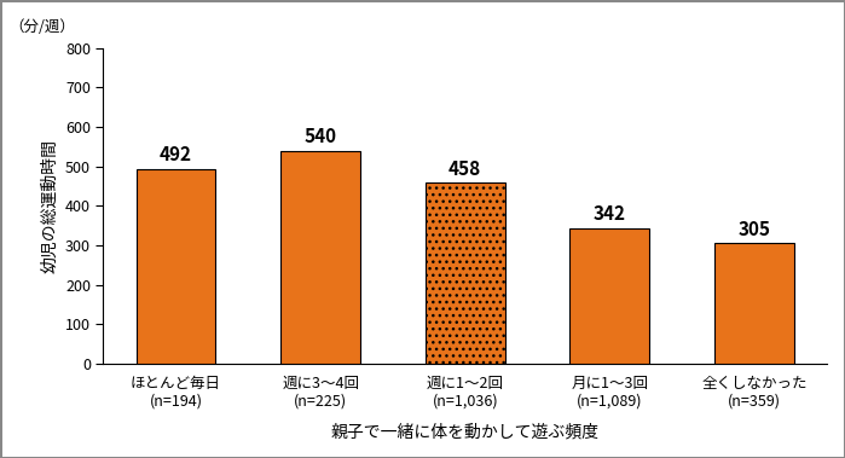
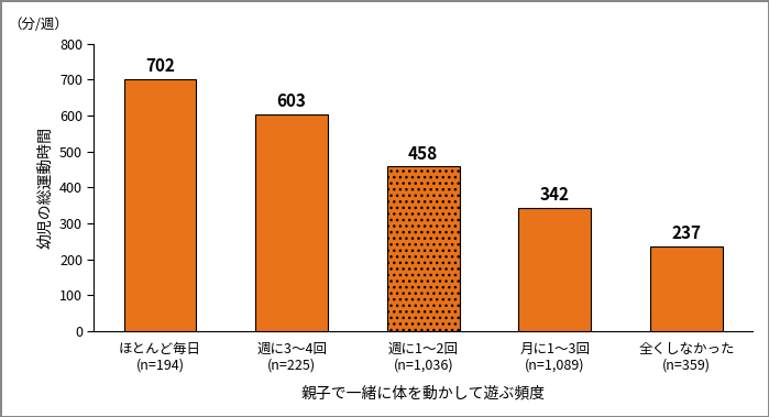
ほとんど毎日 (n=194): 492 -> 702
週に3〜4回 (n=225): 540 -> 603
全くしなかった (n=359): 305 -> 237
